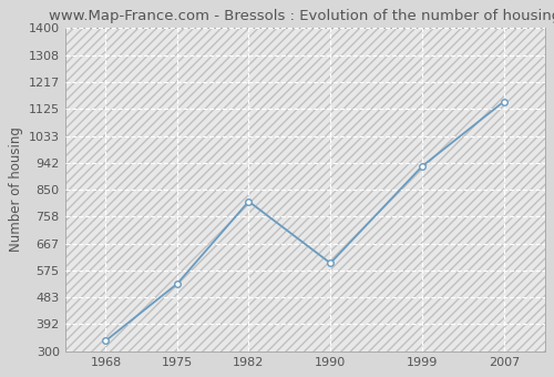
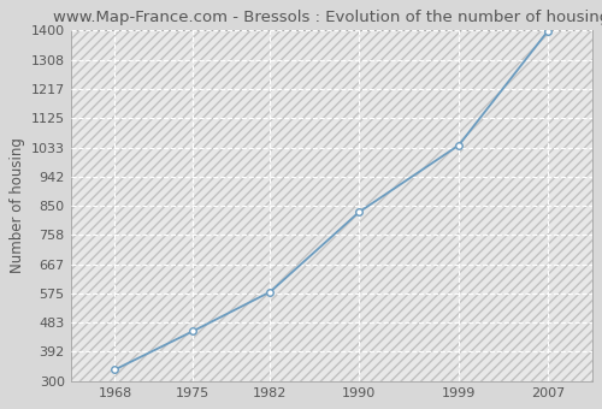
1975: 530 -> 456
1982: 810 -> 580
1990: 600 -> 830
1999: 930 -> 1040
2007: 1150 -> 1397
